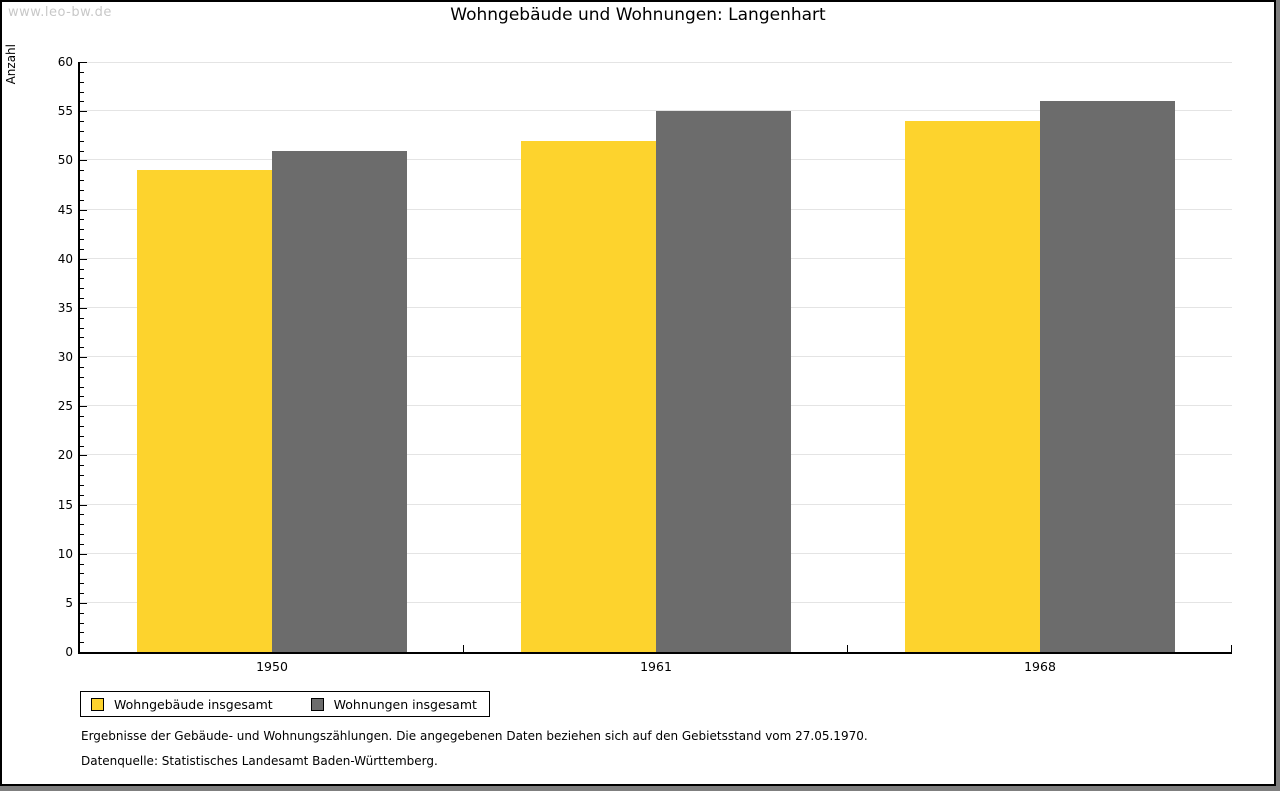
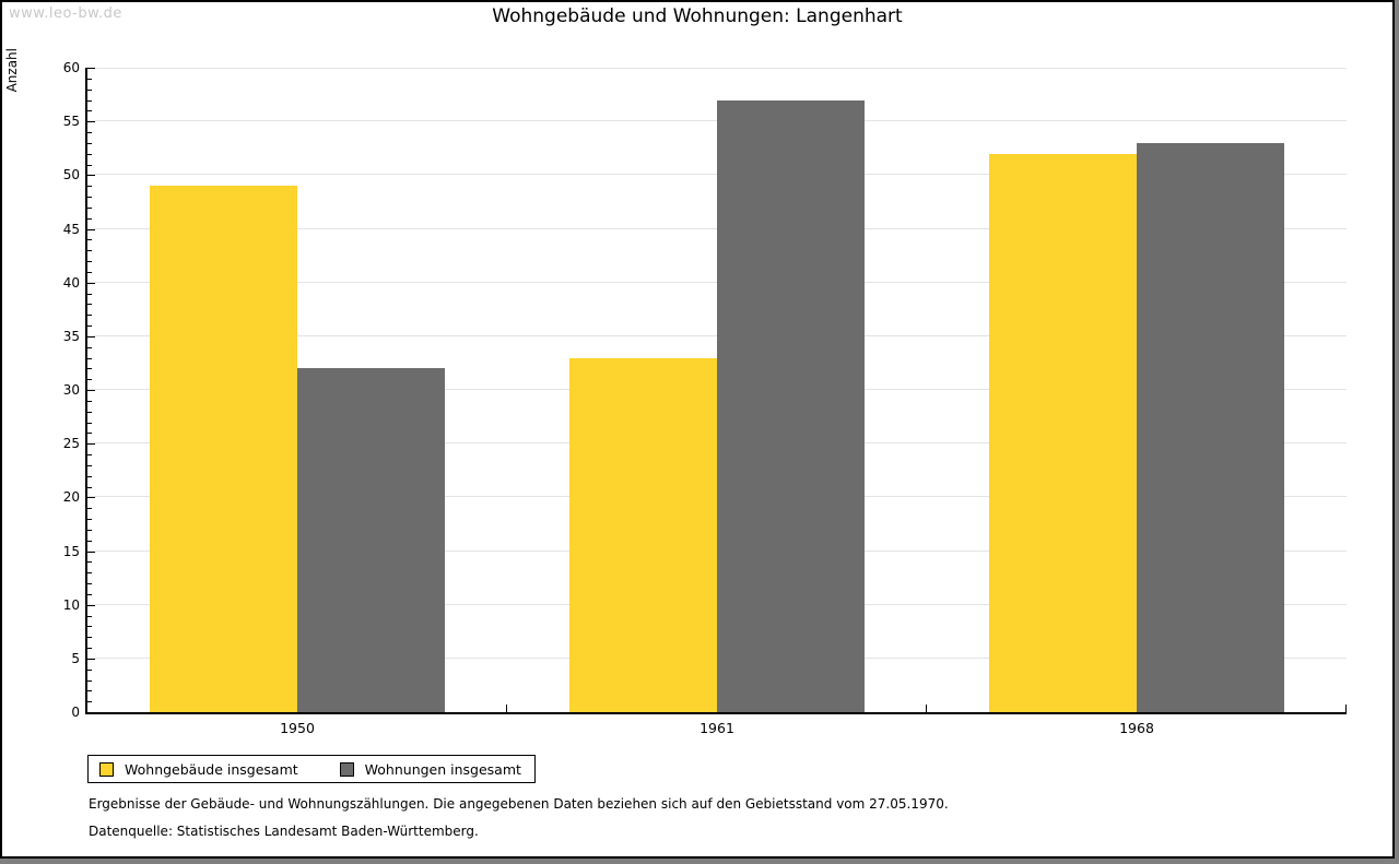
Wohnungen insgesamt/1950: 51 -> 32
Wohngebäude insgesamt/1961: 52 -> 33
Wohnungen insgesamt/1961: 55 -> 57
Wohngebäude insgesamt/1968: 54 -> 52
Wohnungen insgesamt/1968: 56 -> 53
